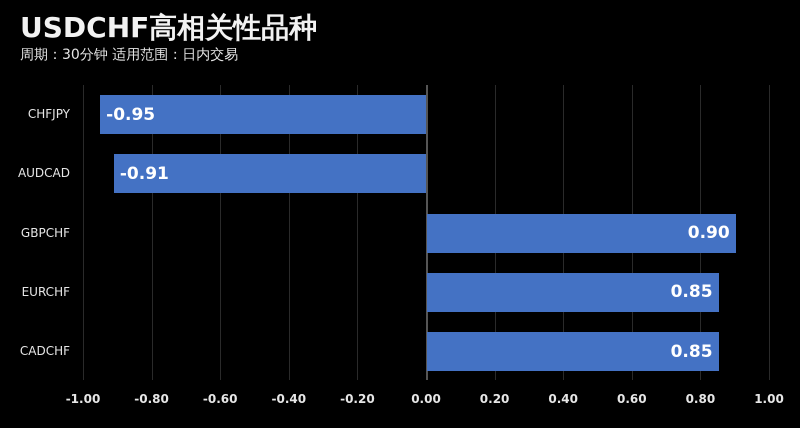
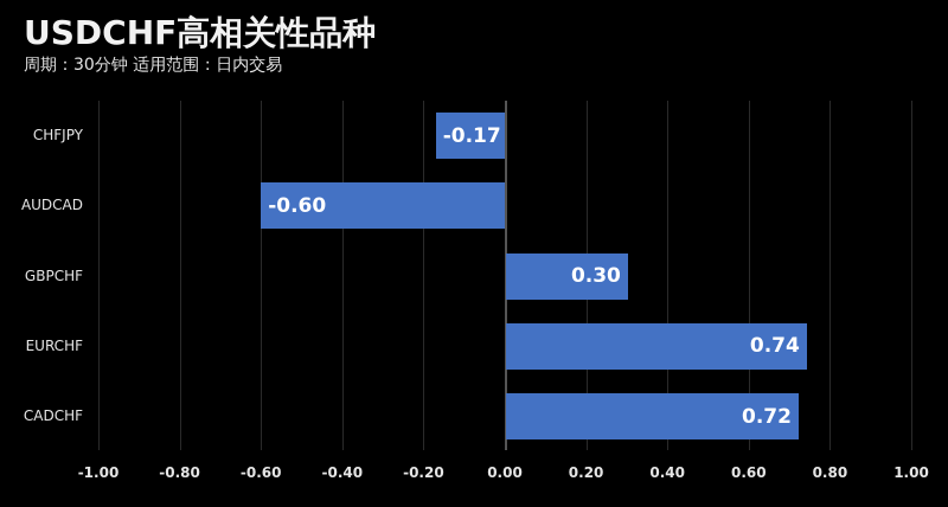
CHFJPY: -0.95 -> -0.17
AUDCAD: -0.91 -> -0.60
GBPCHF: 0.90 -> 0.30
EURCHF: 0.85 -> 0.74
CADCHF: 0.85 -> 0.72
